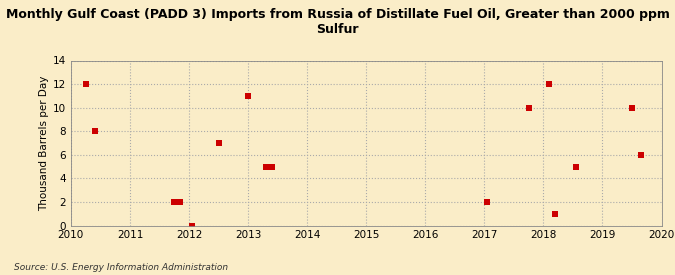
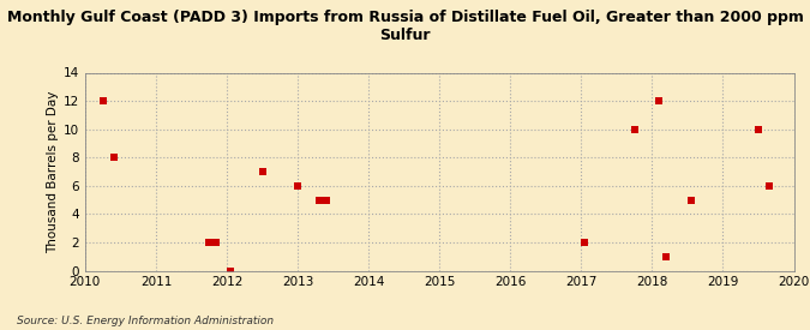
2013: 11 -> 6
